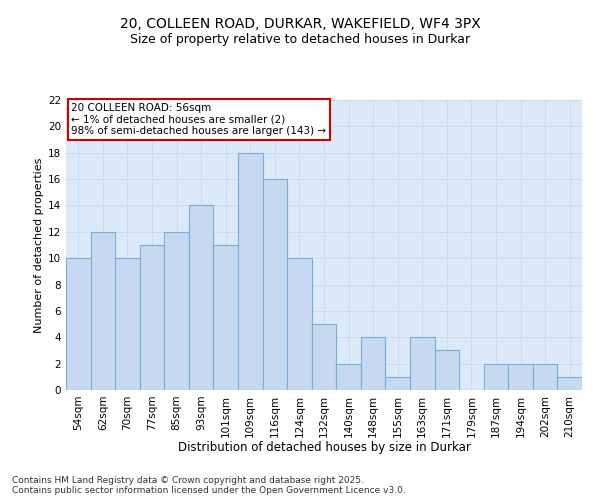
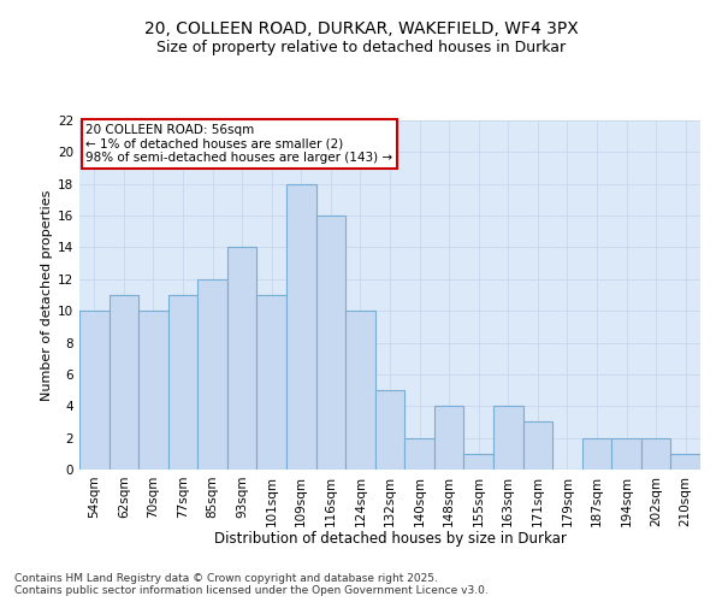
62sqm: 12 -> 11
